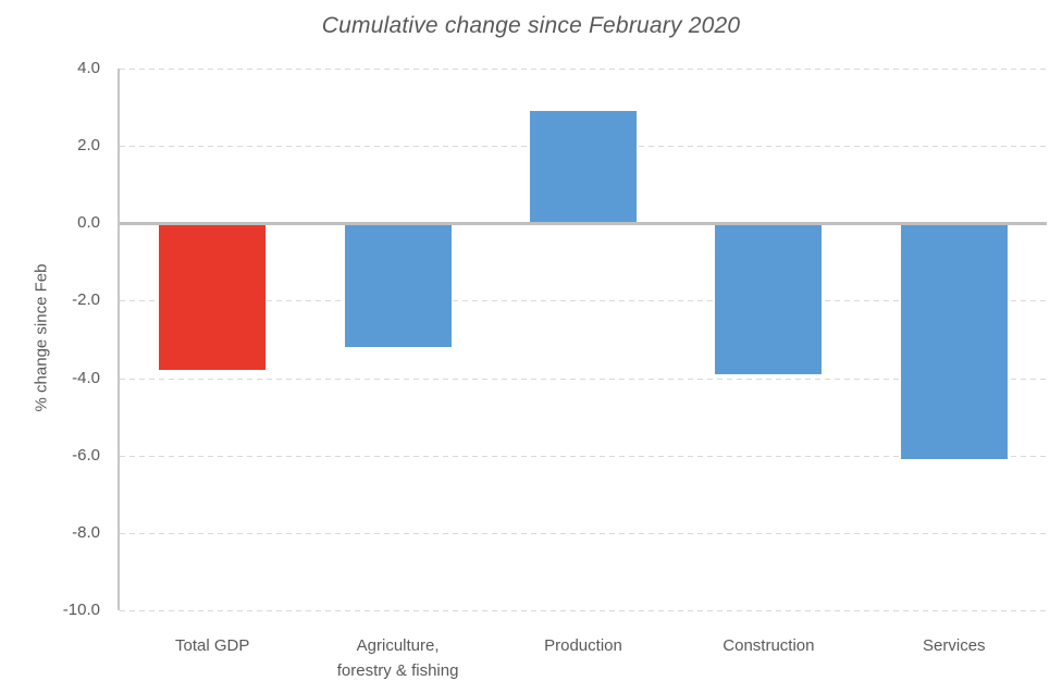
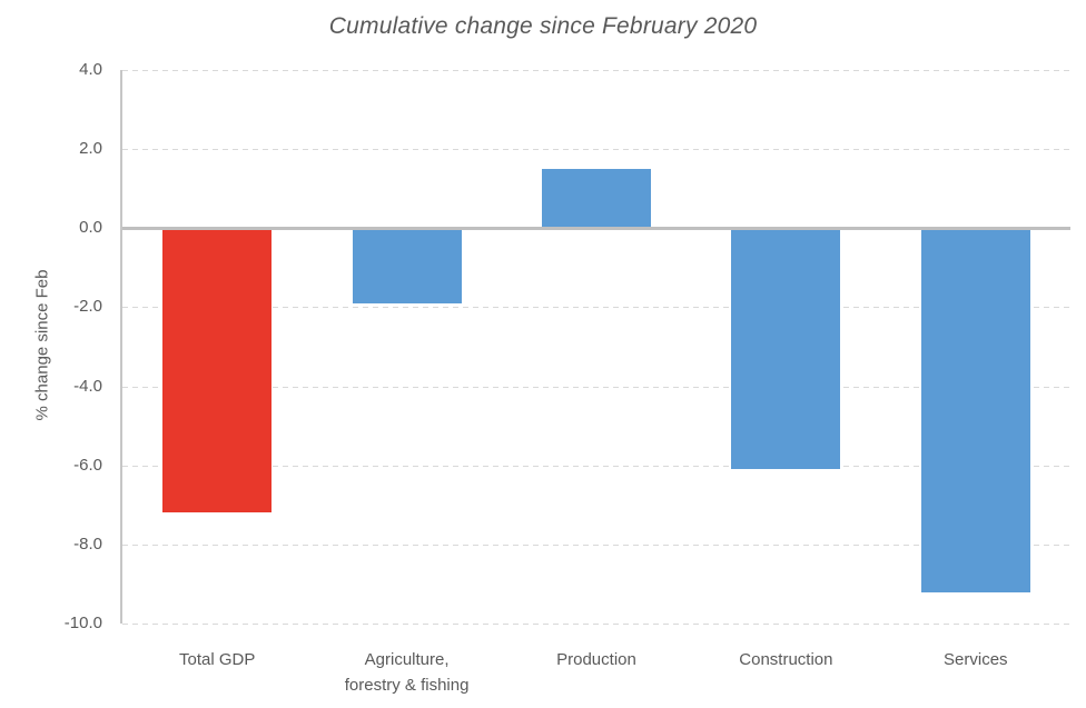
Total GDP: -3.8 -> -7.2
Agriculture, forestry & fishing: -3.2 -> -1.9
Production: 2.9 -> 1.5
Construction: -3.9 -> -6.1
Services: -6.1 -> -9.2
